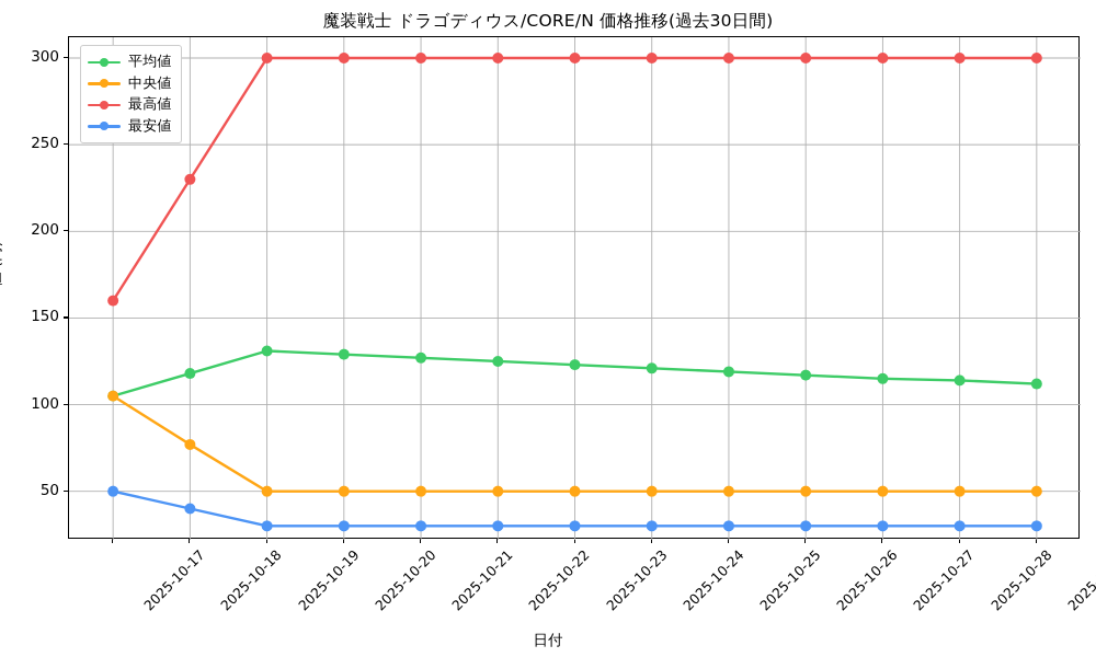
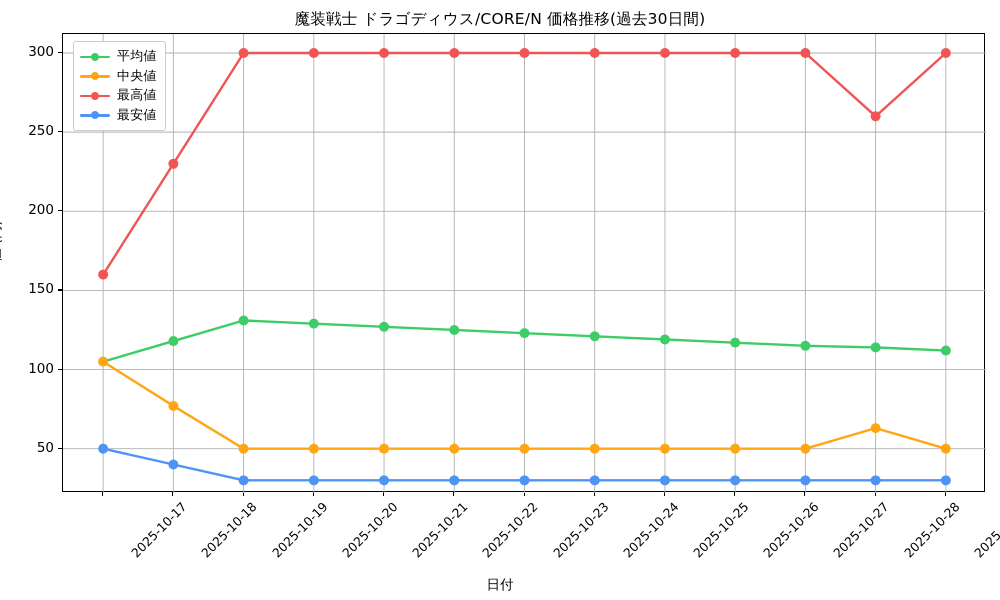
中央値/2025-10-28: 50 -> 63
最高値/2025-10-28: 300 -> 260
